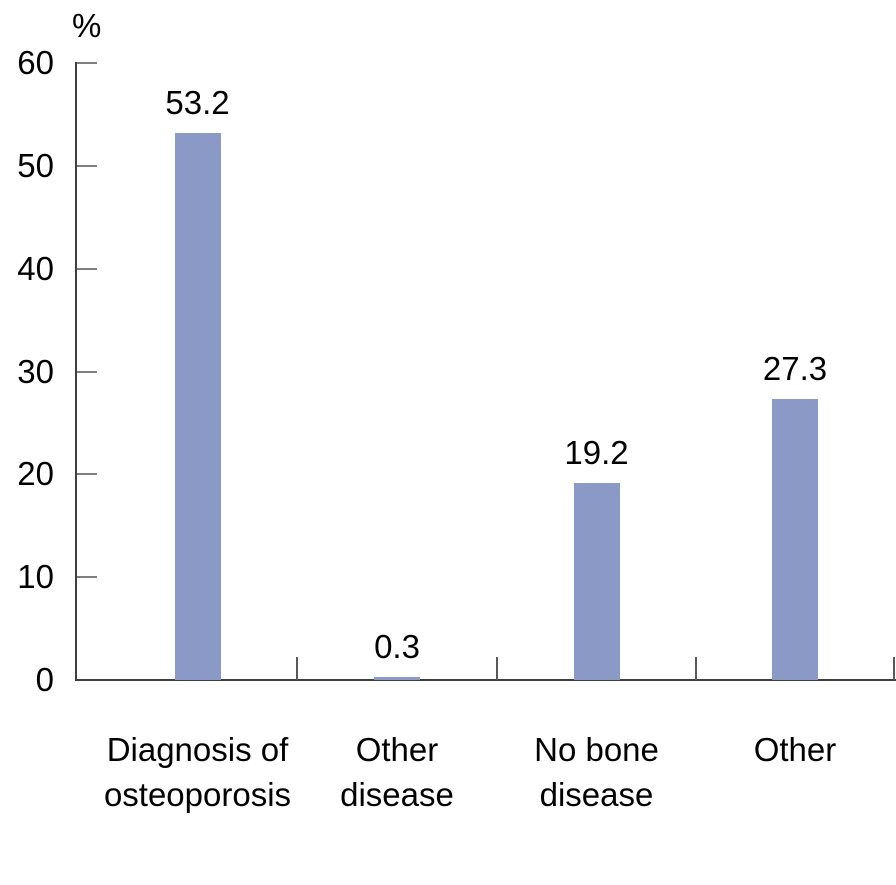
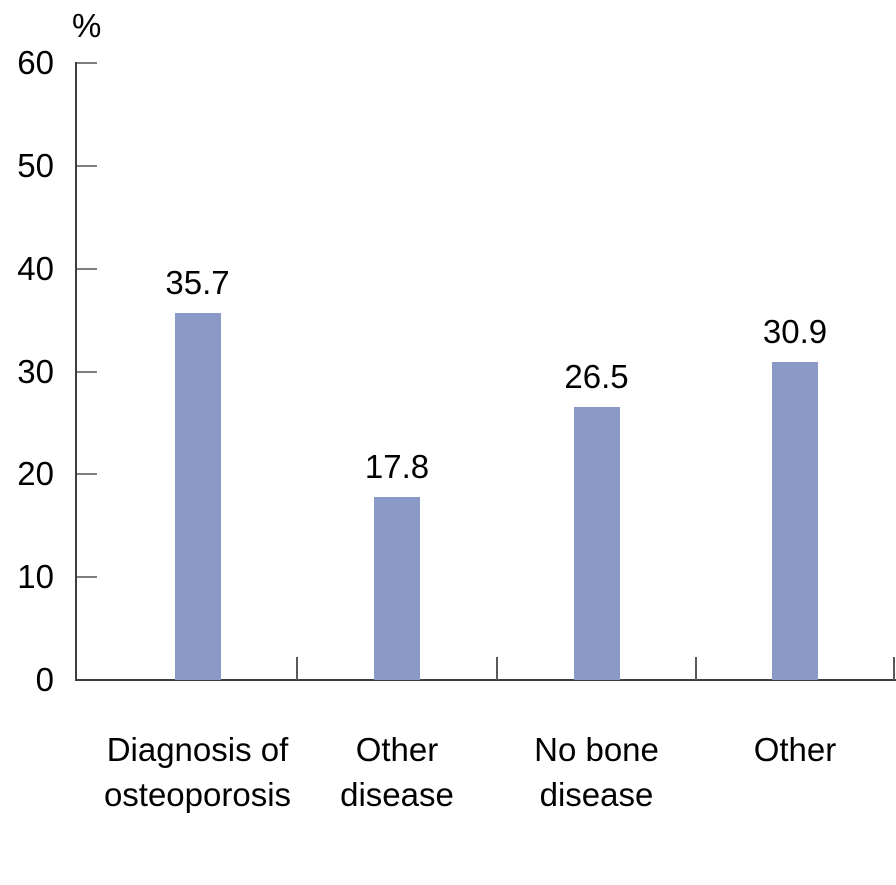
Diagnosis of osteoporosis: 53.2 -> 35.7
Other disease: 0.3 -> 17.8
No bone disease: 19.2 -> 26.5
Other: 27.3 -> 30.9
